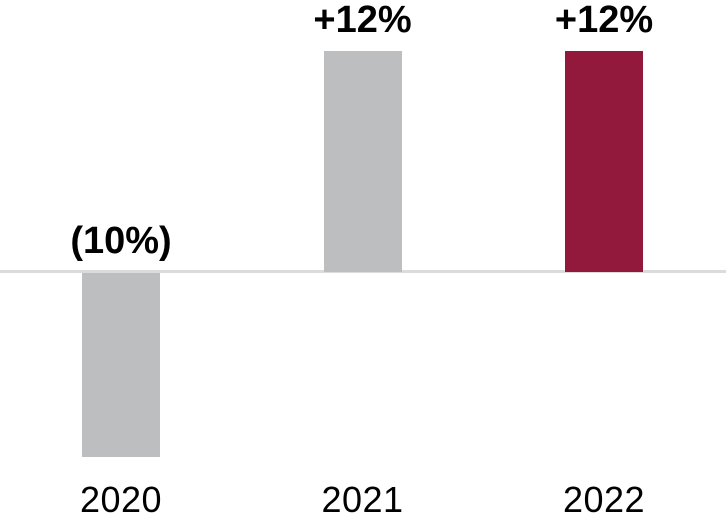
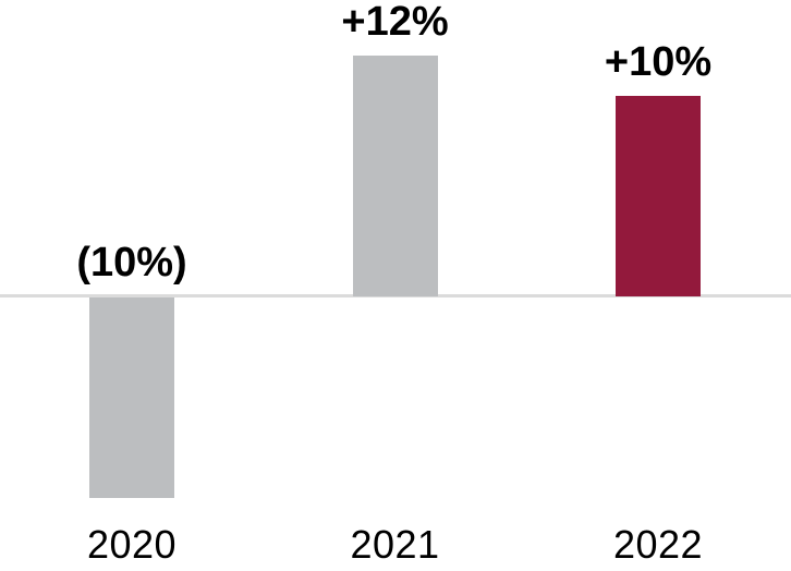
2022: +12% -> +10%
